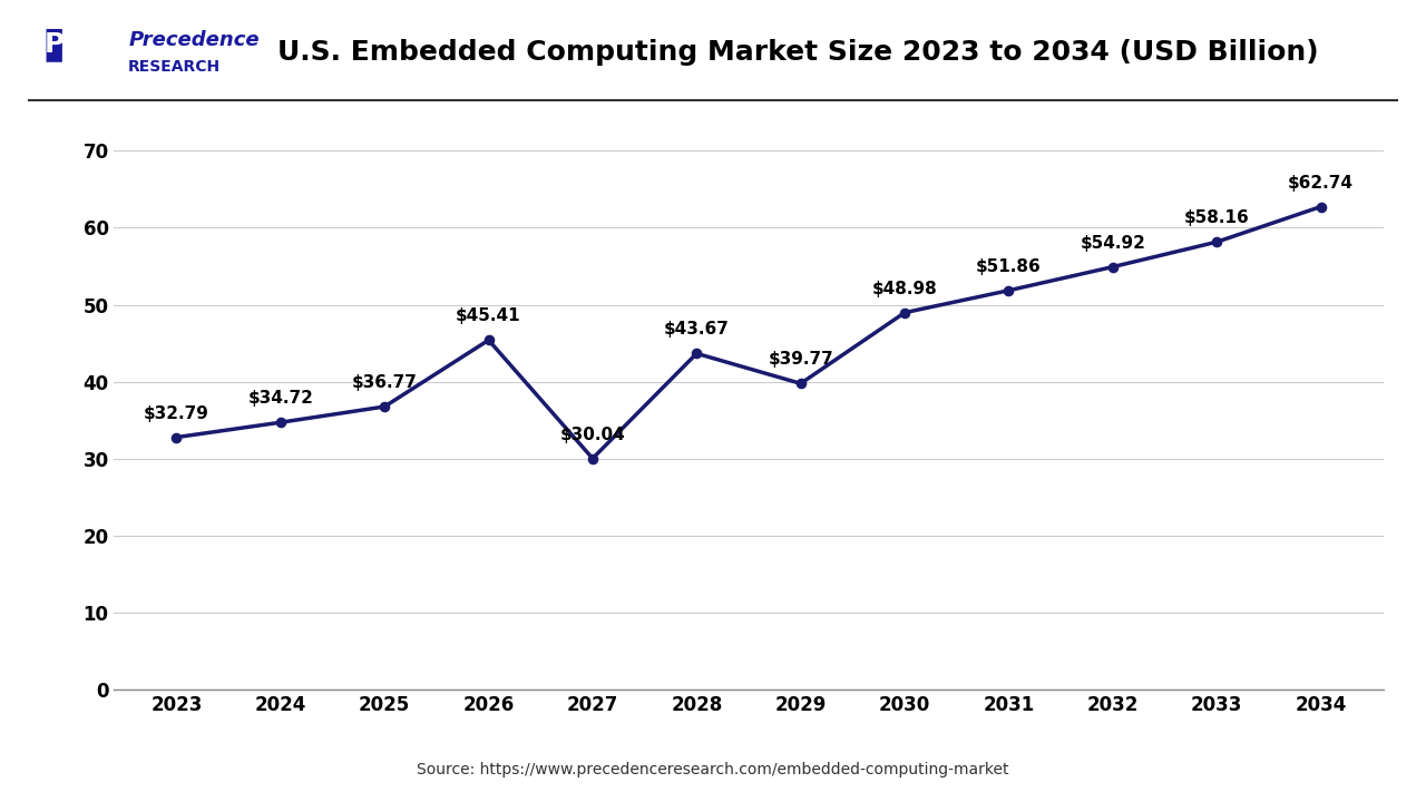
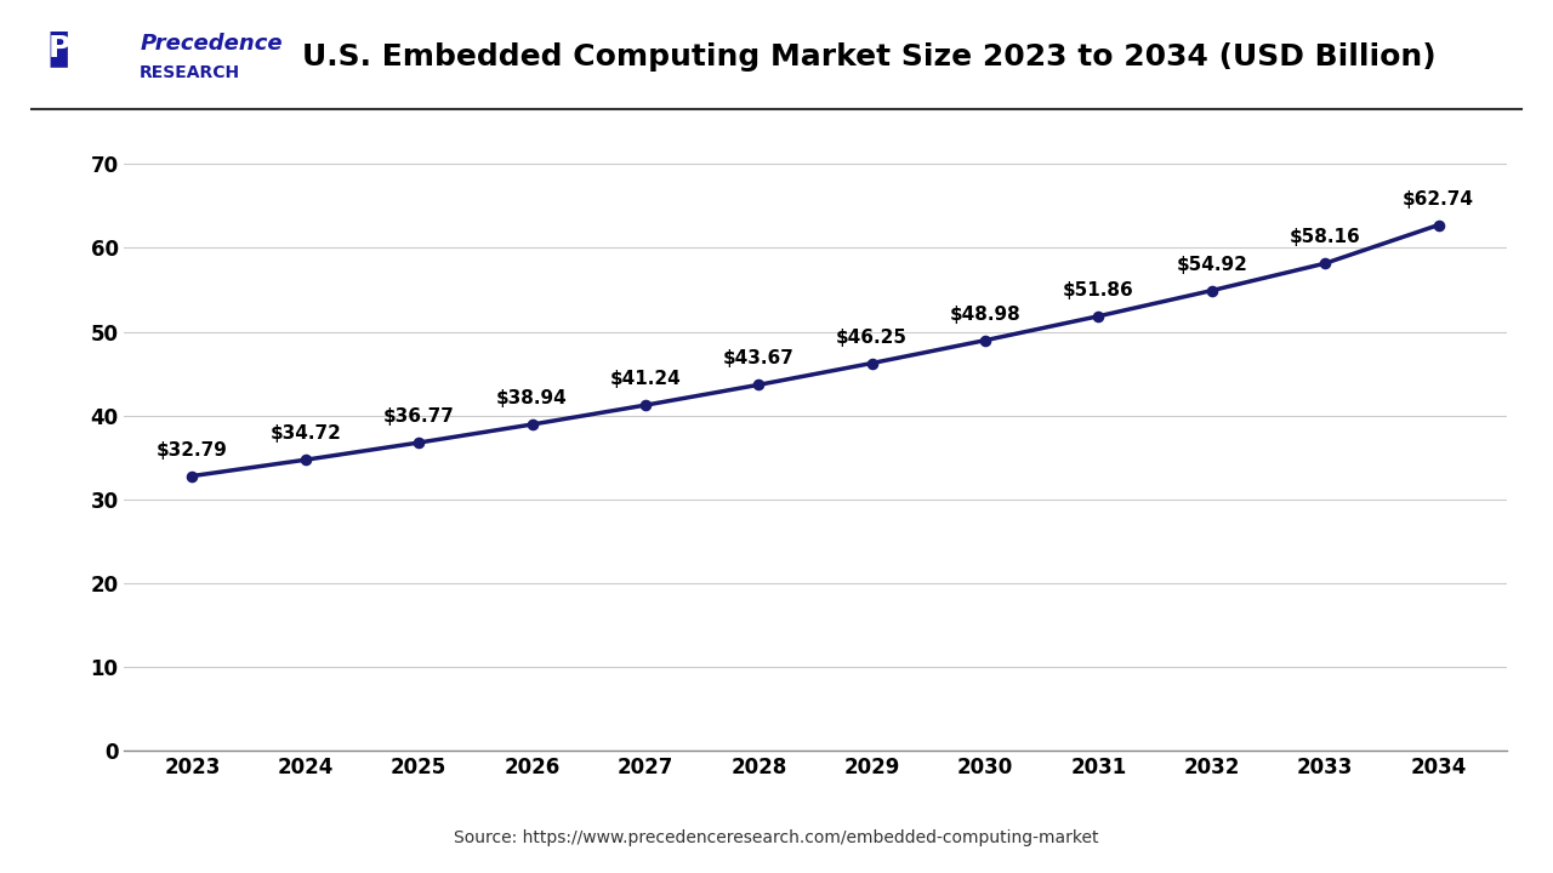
2026: $45.41 -> $38.94
2027: $30.04 -> $41.24
2029: $39.77 -> $46.25
